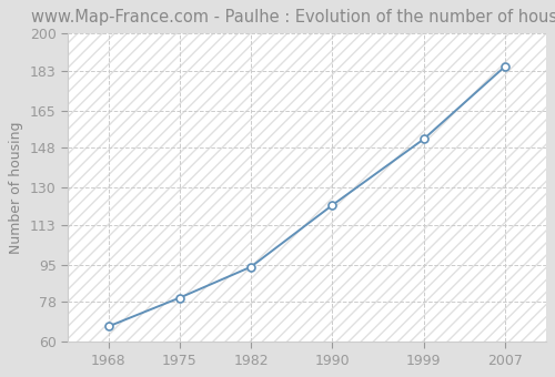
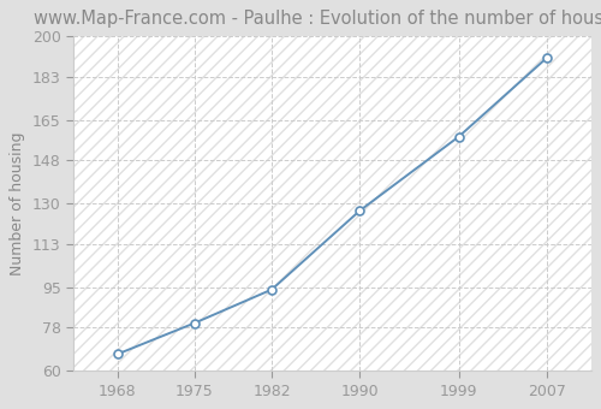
1990: 122 -> 127
1999: 152 -> 158
2007: 185 -> 191
